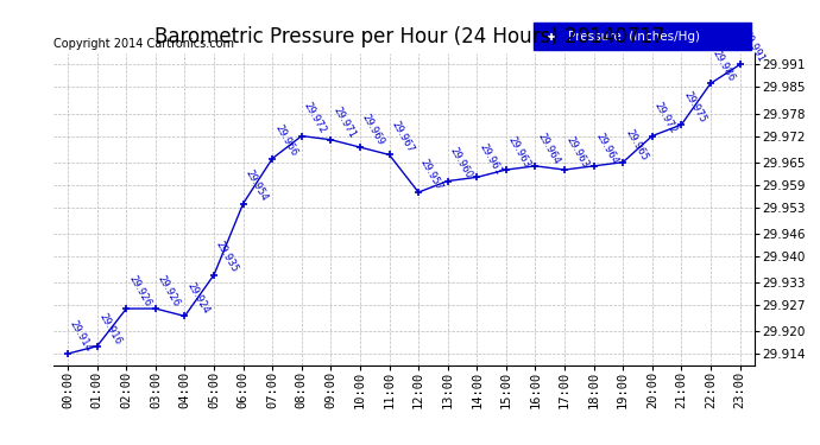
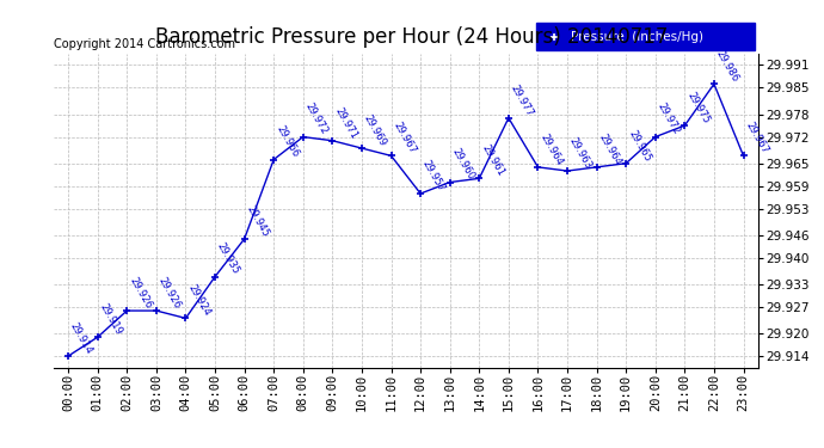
01:00: 29.916 -> 29.919
06:00: 29.954 -> 29.945
15:00: 29.963 -> 29.977
23:00: 29.991 -> 29.967
